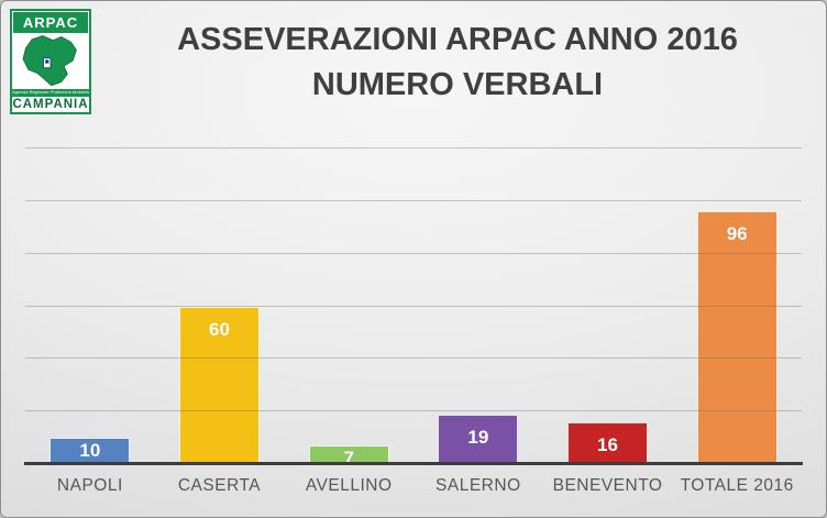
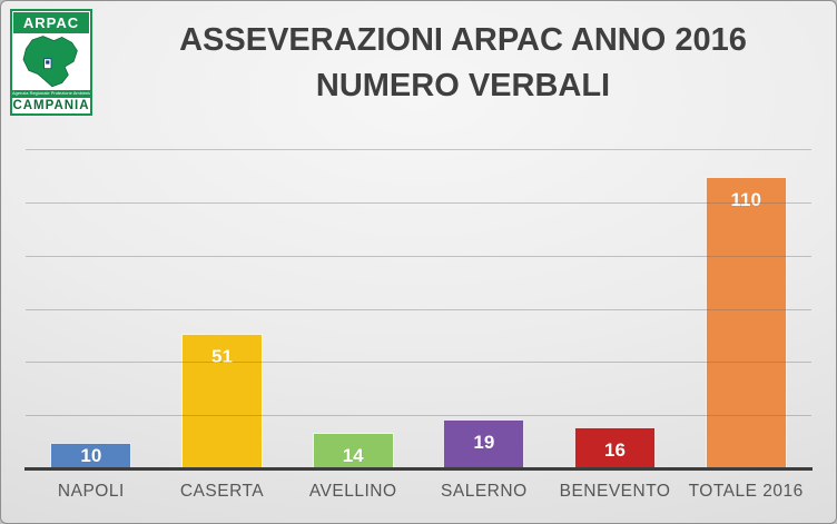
CASERTA: 60 -> 51
AVELLINO: 7 -> 14
TOTALE 2016: 96 -> 110
